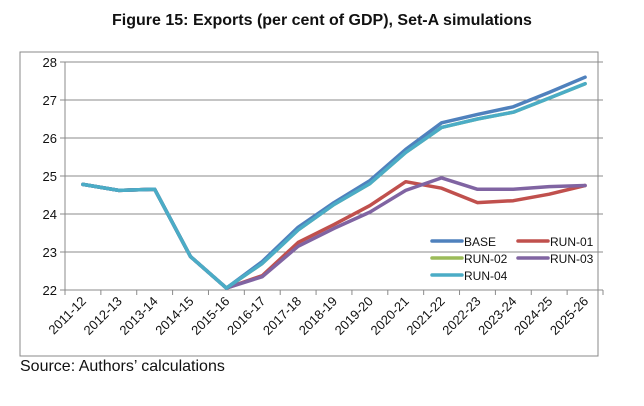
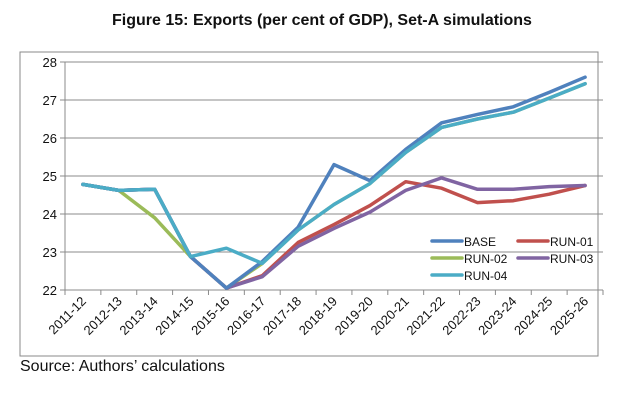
RUN-02/2013-14: 24.6 -> 23.9
RUN-04/2015-16: 22.1 -> 23.1
BASE/2018-19: 24.3 -> 25.3
